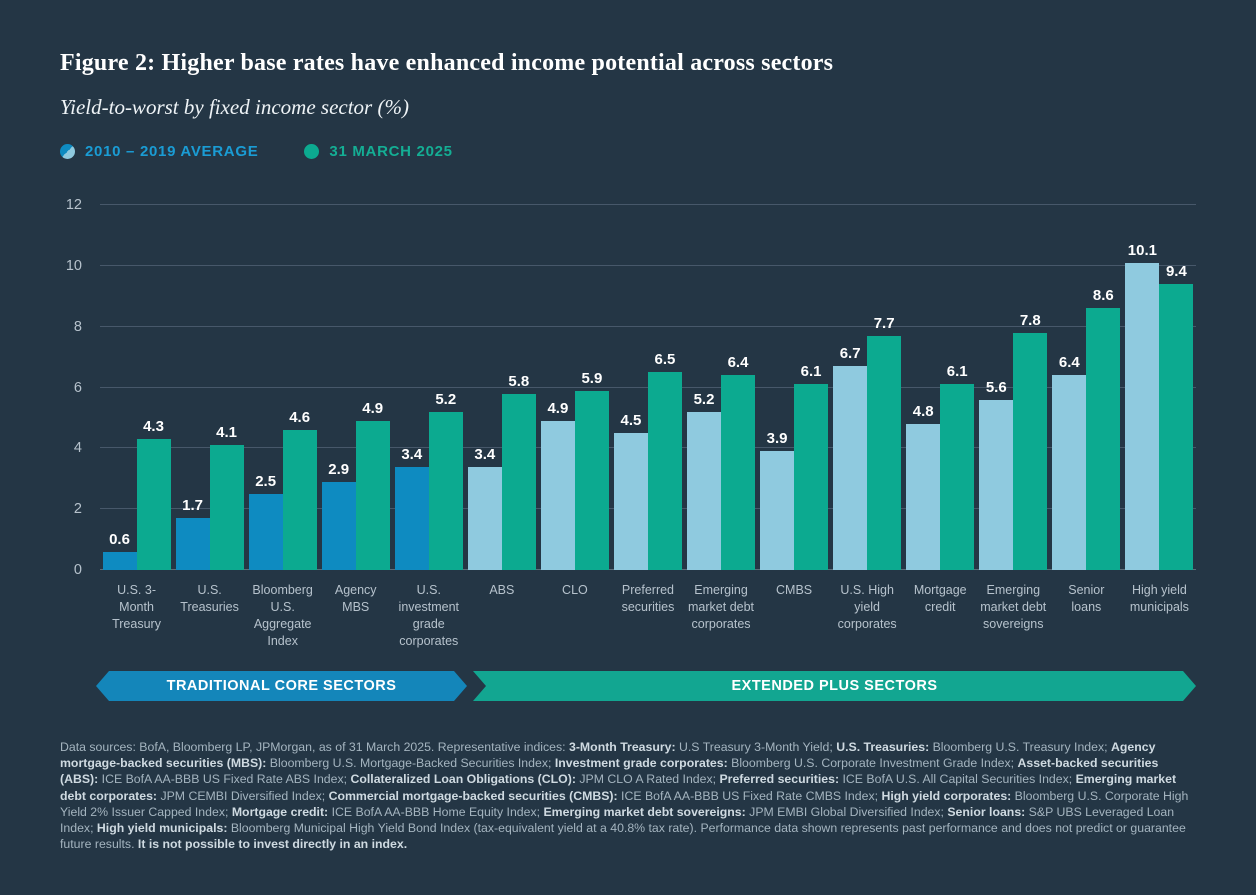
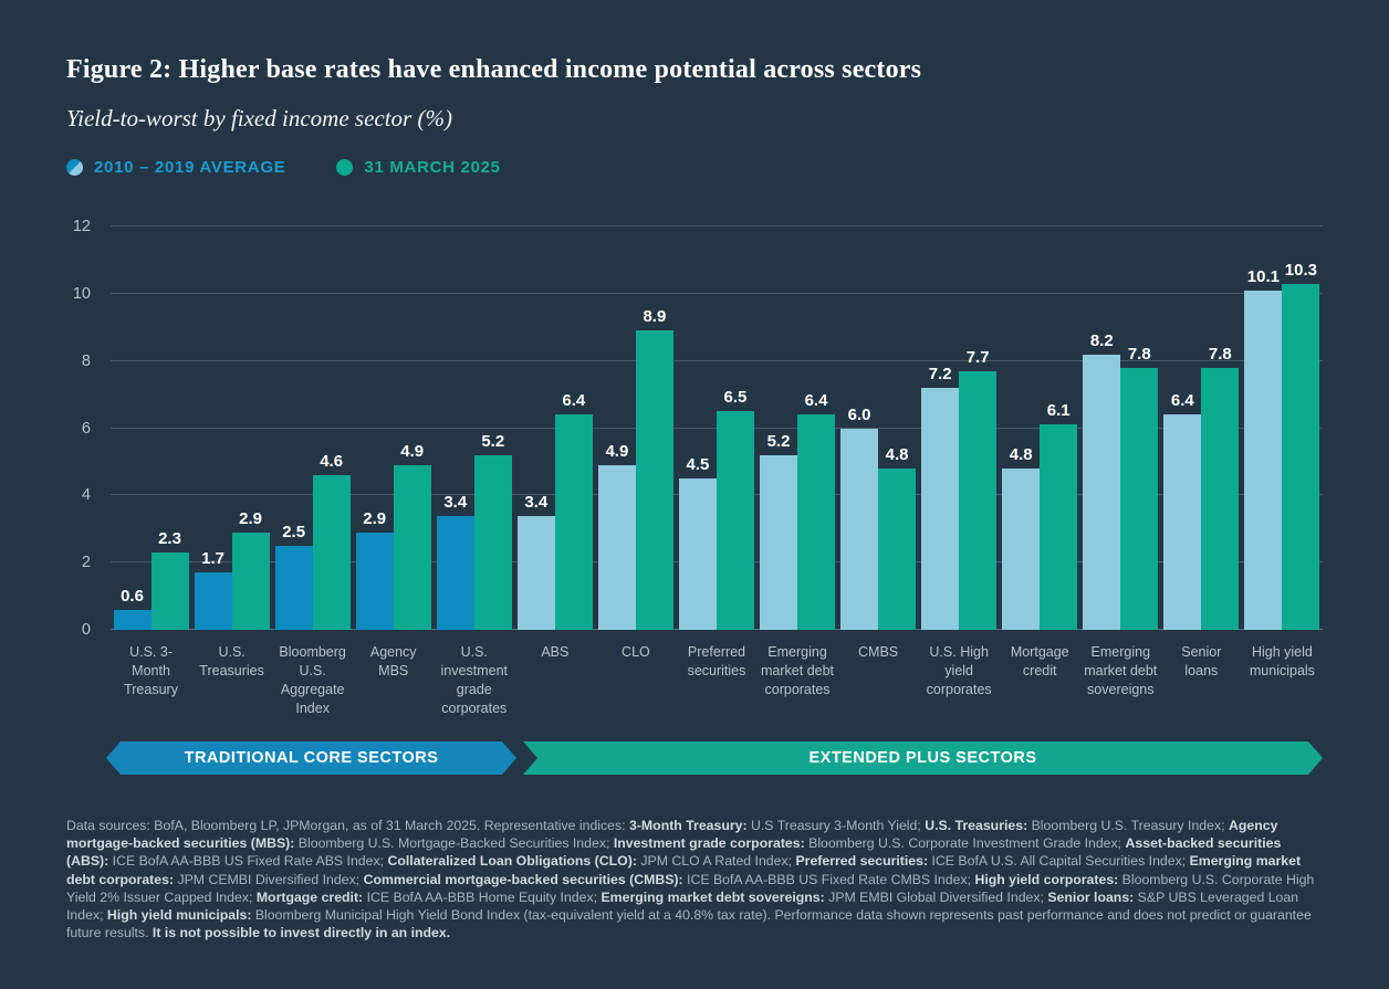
31 MARCH 2025/U.S. 3-Month Treasury: 4.3 -> 2.3
31 MARCH 2025/U.S. Treasuries: 4.1 -> 2.9
31 MARCH 2025/ABS: 5.8 -> 6.4
31 MARCH 2025/CLO: 5.9 -> 8.9
2010 – 2019 AVERAGE/CMBS: 3.9 -> 6.0
31 MARCH 2025/CMBS: 6.1 -> 4.8
2010 – 2019 AVERAGE/U.S. High yield corporates: 6.7 -> 7.2
2010 – 2019 AVERAGE/Emerging market debt sovereigns: 5.6 -> 8.2
31 MARCH 2025/Senior loans: 8.6 -> 7.8
31 MARCH 2025/High yield municipals: 9.4 -> 10.3
